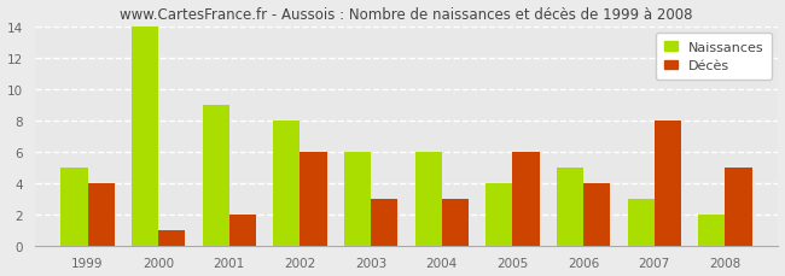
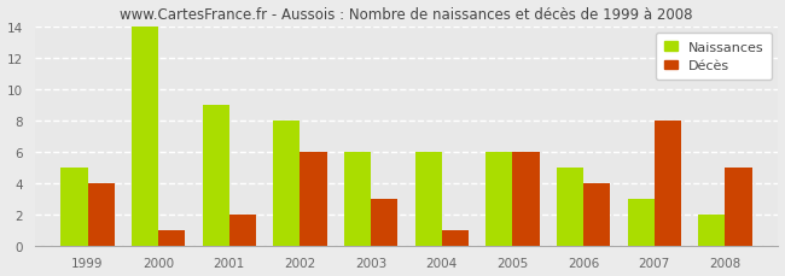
Décès/2004: 3 -> 1
Naissances/2005: 4 -> 6
